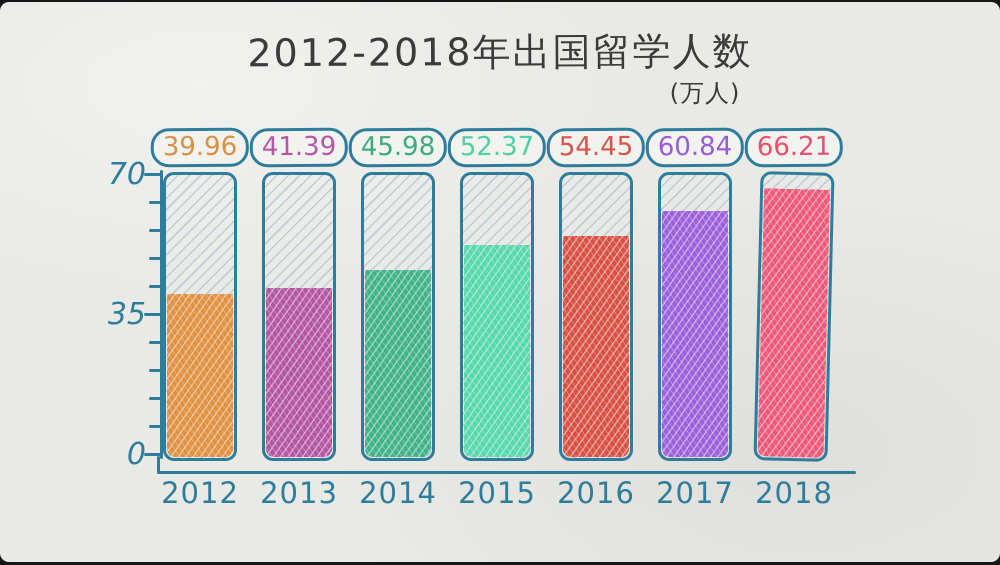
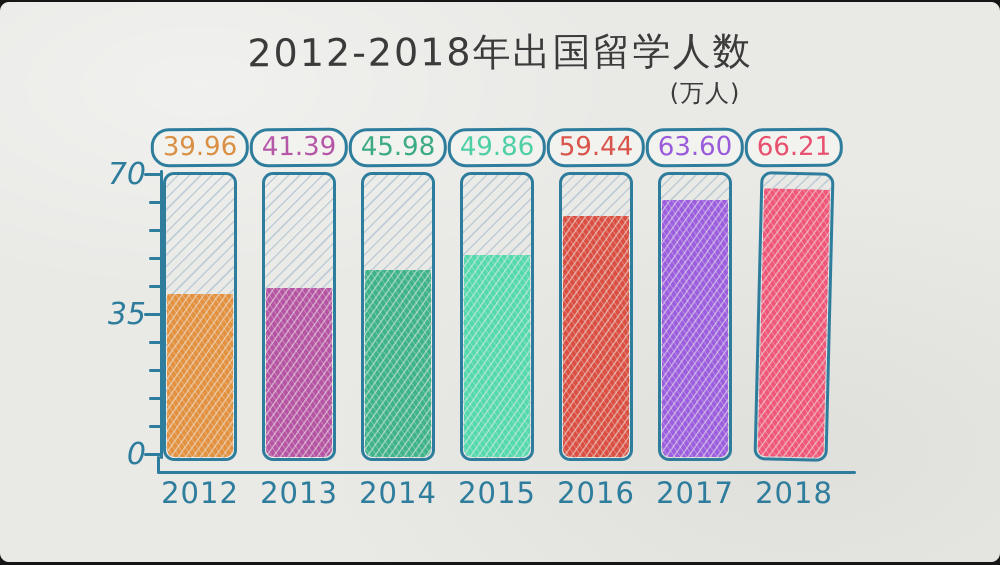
2015: 52.37 -> 49.86
2016: 54.45 -> 59.44
2017: 60.84 -> 63.60
